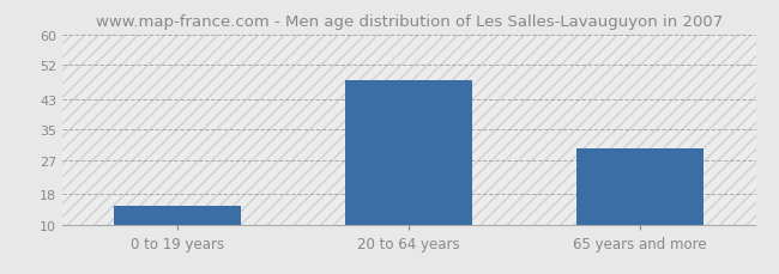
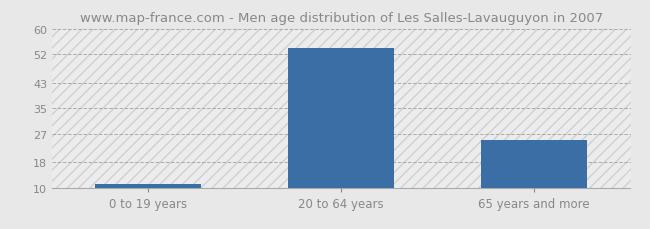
0 to 19 years: 15 -> 11
20 to 64 years: 48 -> 54
65 years and more: 30 -> 25
